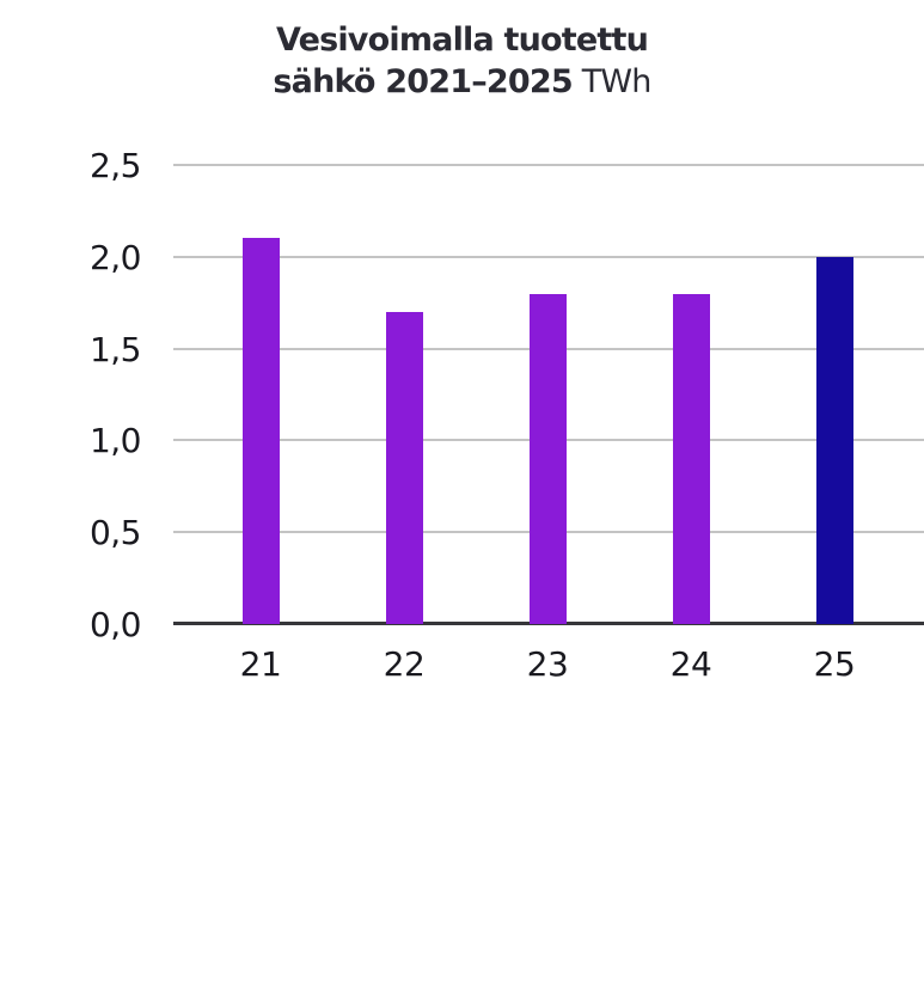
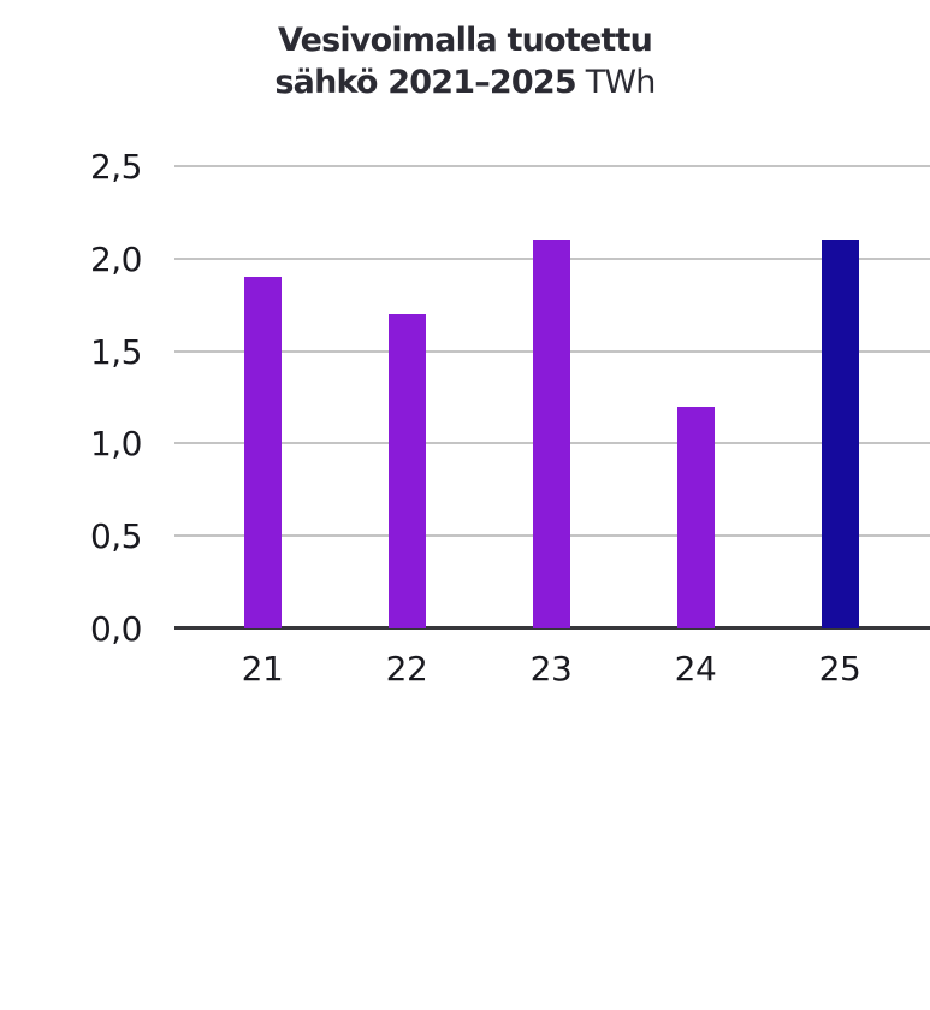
21: 2,1 -> 1,9
23: 1,8 -> 2,1
24: 1,8 -> 1,2
25: 2,0 -> 2,1
